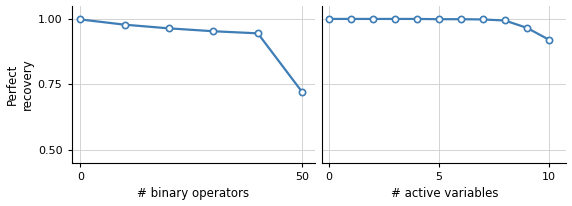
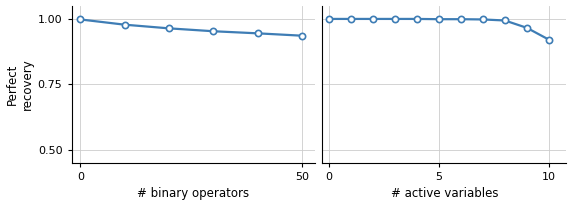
50: 0.720 -> 0.935
